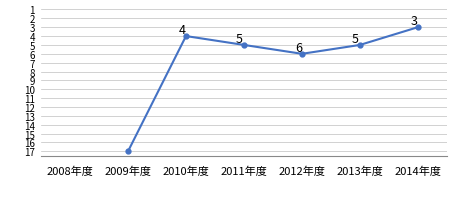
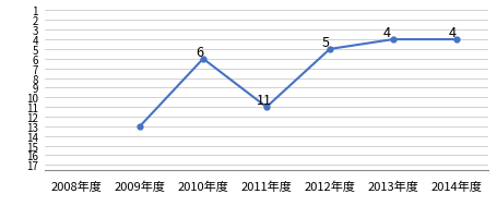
2009年度: 17 -> 13
2010年度: 4 -> 6
2011年度: 5 -> 11
2012年度: 6 -> 5
2013年度: 5 -> 4
2014年度: 3 -> 4
